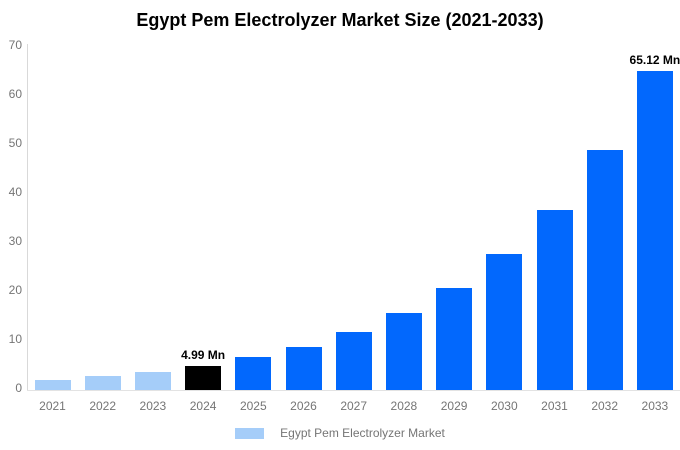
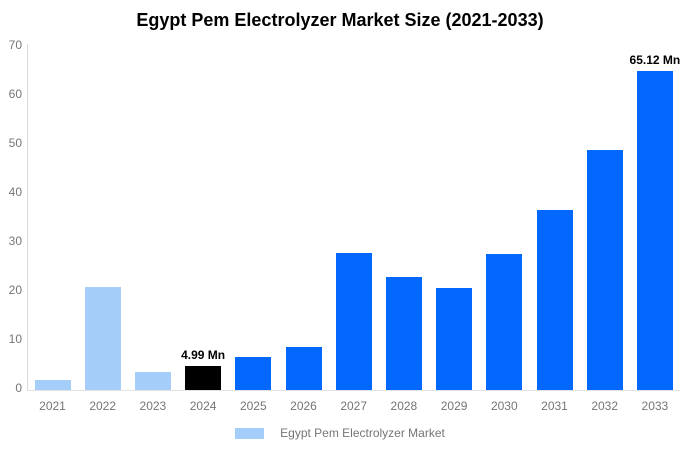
2022: 3 -> 21
2027: 12 -> 28
2028: 16 -> 23
